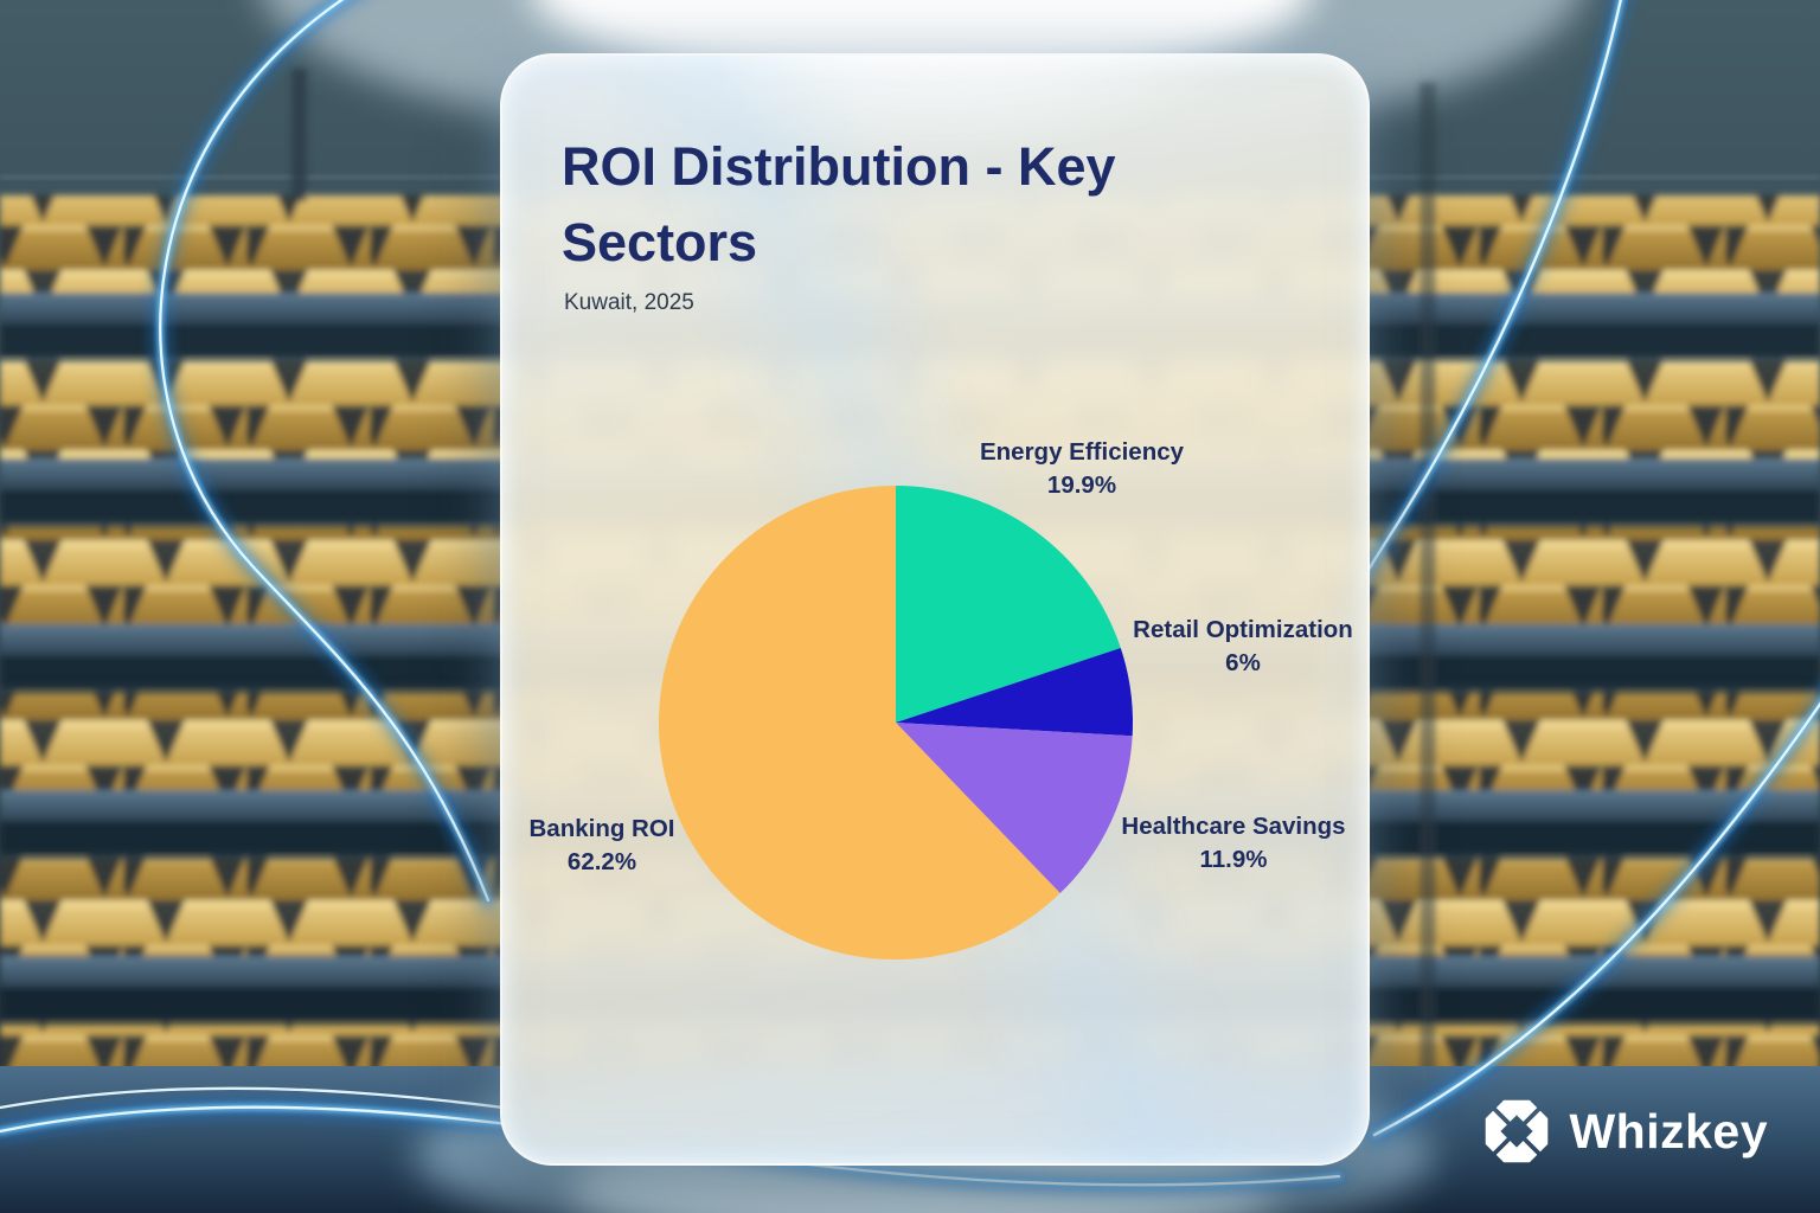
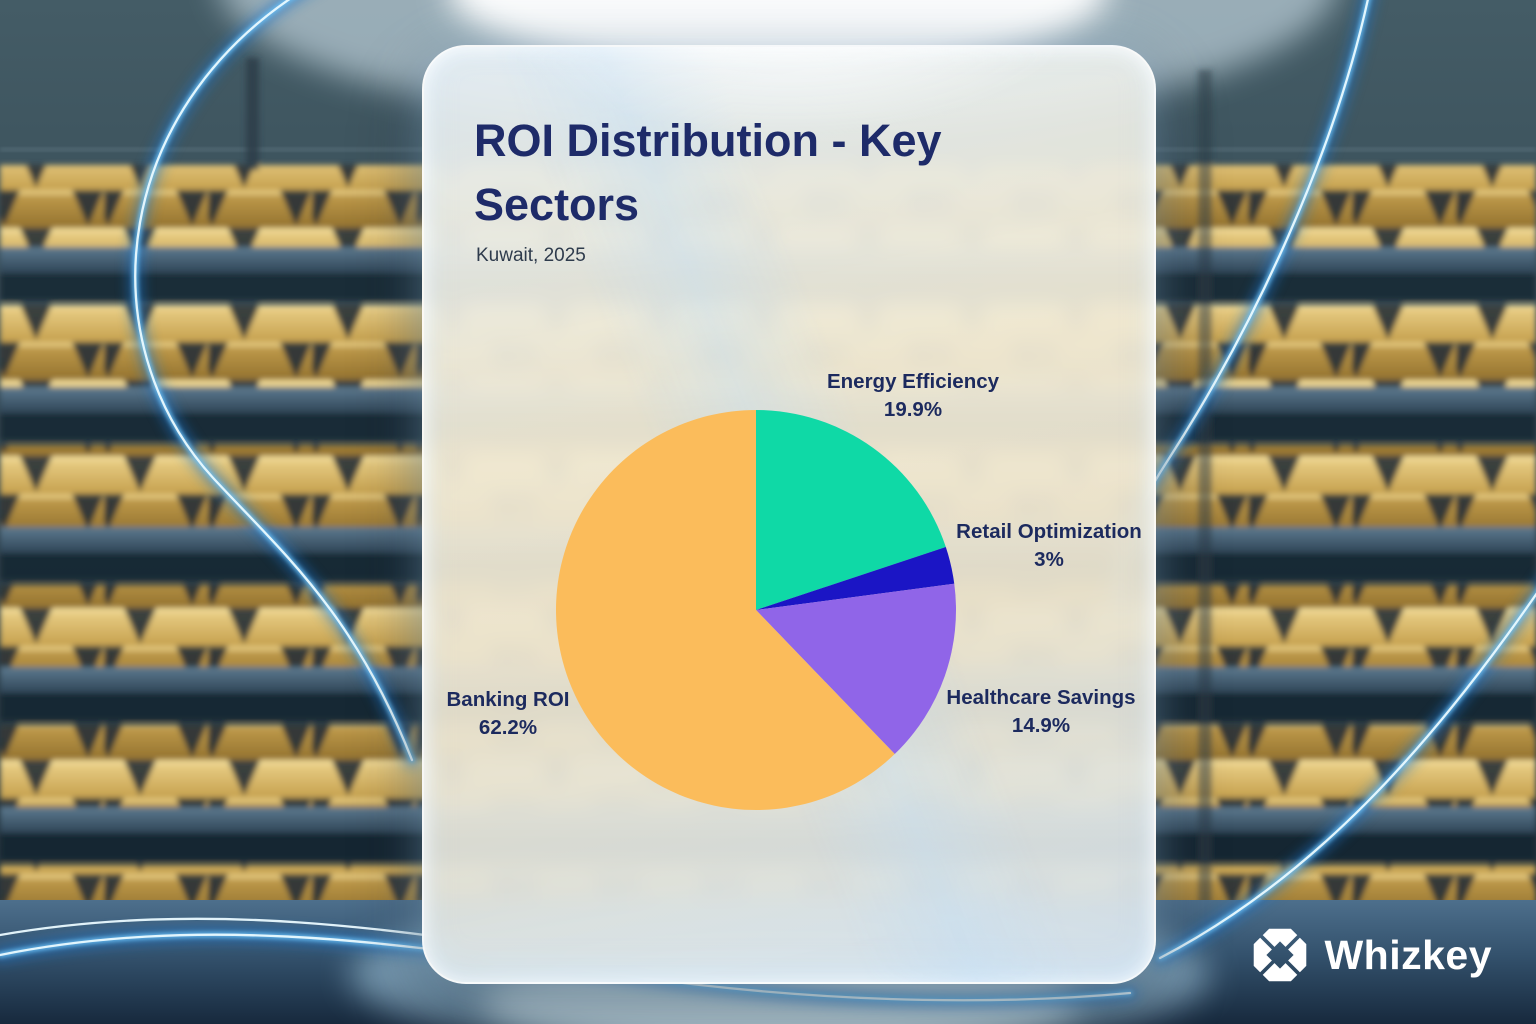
Retail Optimization: 6% -> 3%
Healthcare Savings: 11.9% -> 14.9%
